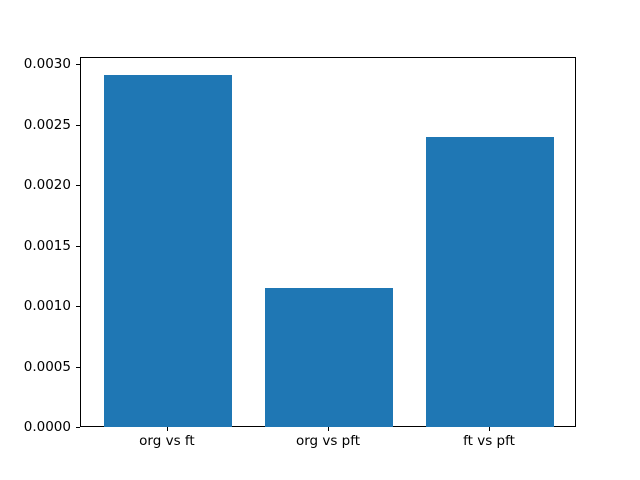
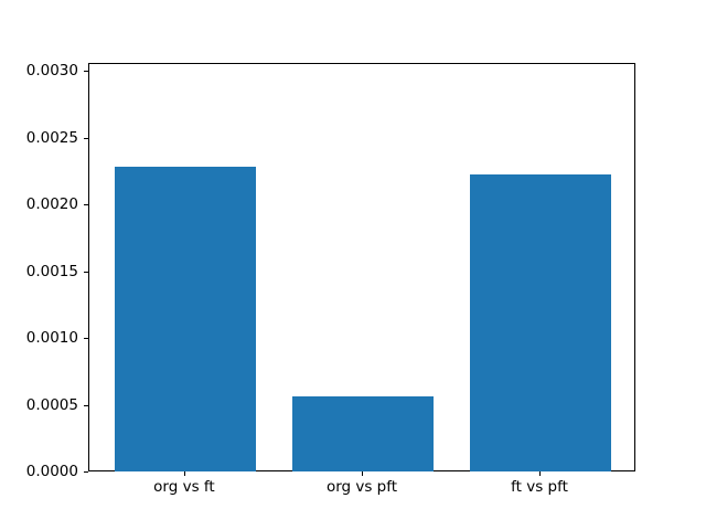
org vs ft: 0.00292 -> 0.00229
org vs pft: 0.00116 -> 0.00057
ft vs pft: 0.00241 -> 0.00223
